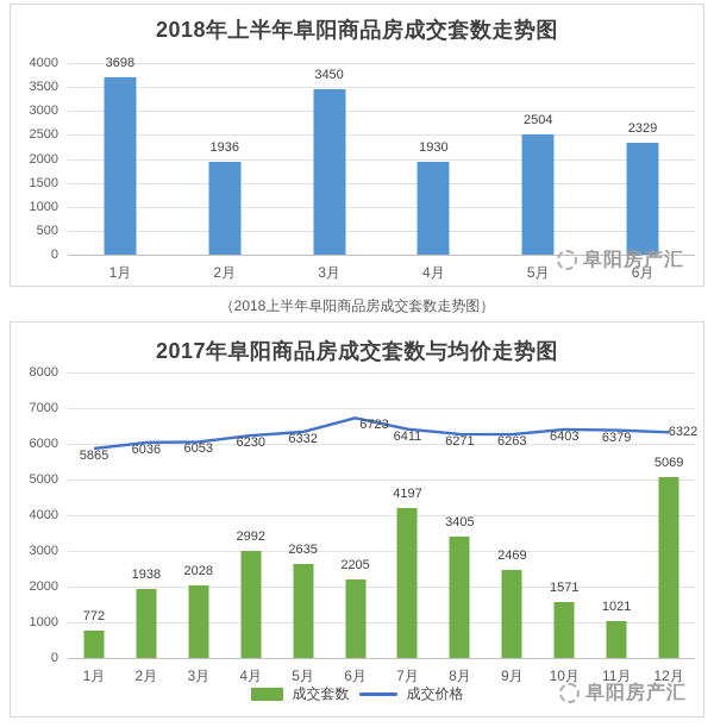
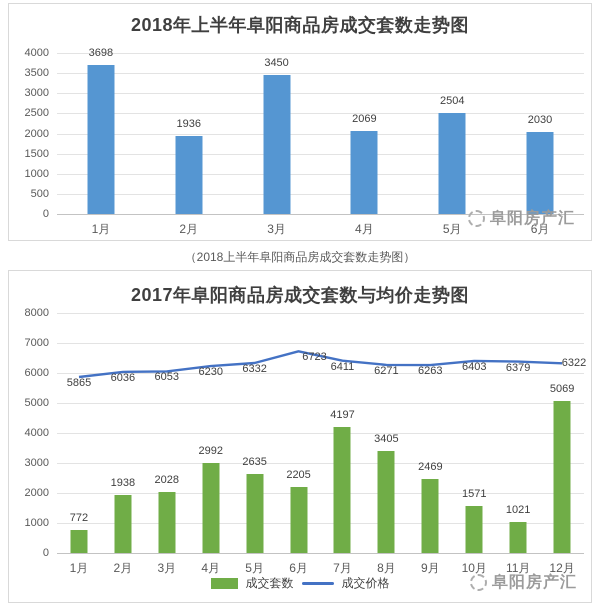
2018年上半年阜阳商品房成交套数走势图/4月: 1930 -> 2069
2018年上半年阜阳商品房成交套数走势图/6月: 2329 -> 2030
